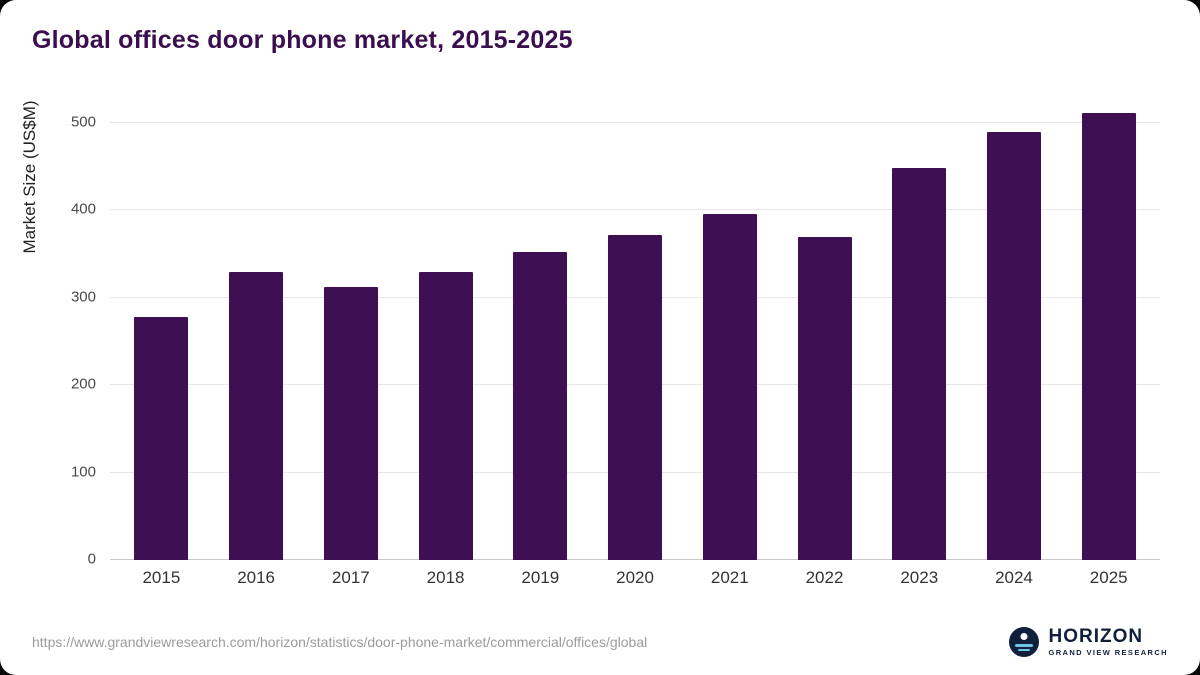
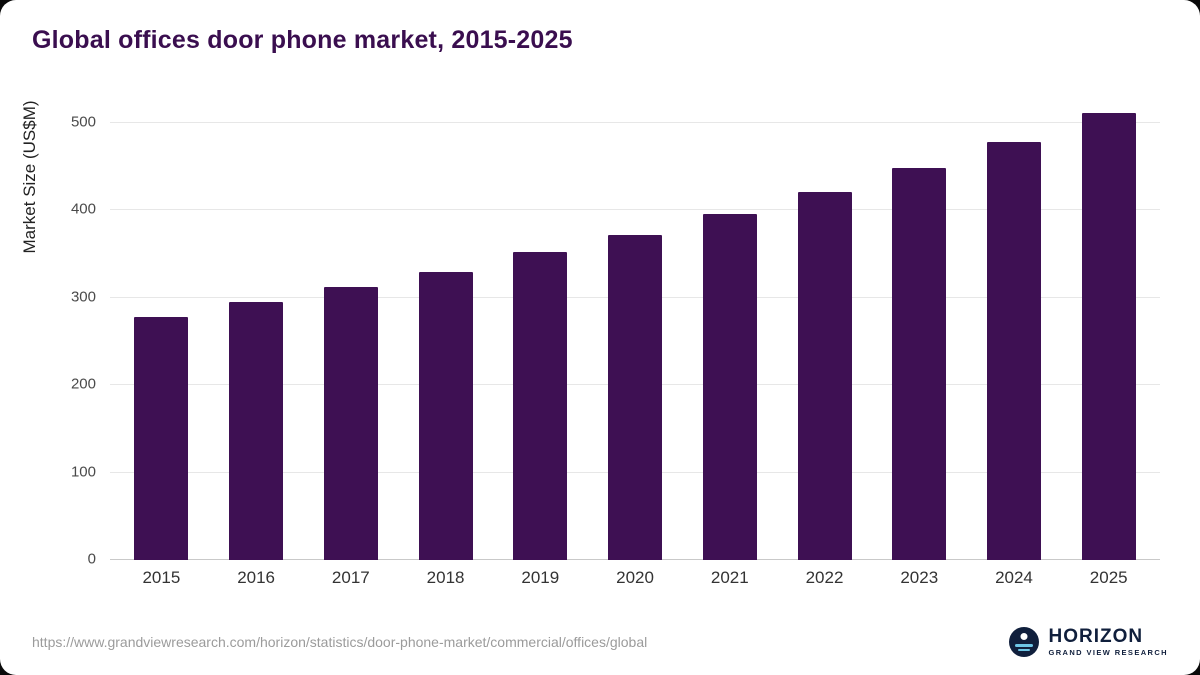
2016: 330 -> 300
2022: 370 -> 420
2024: 490 -> 480
